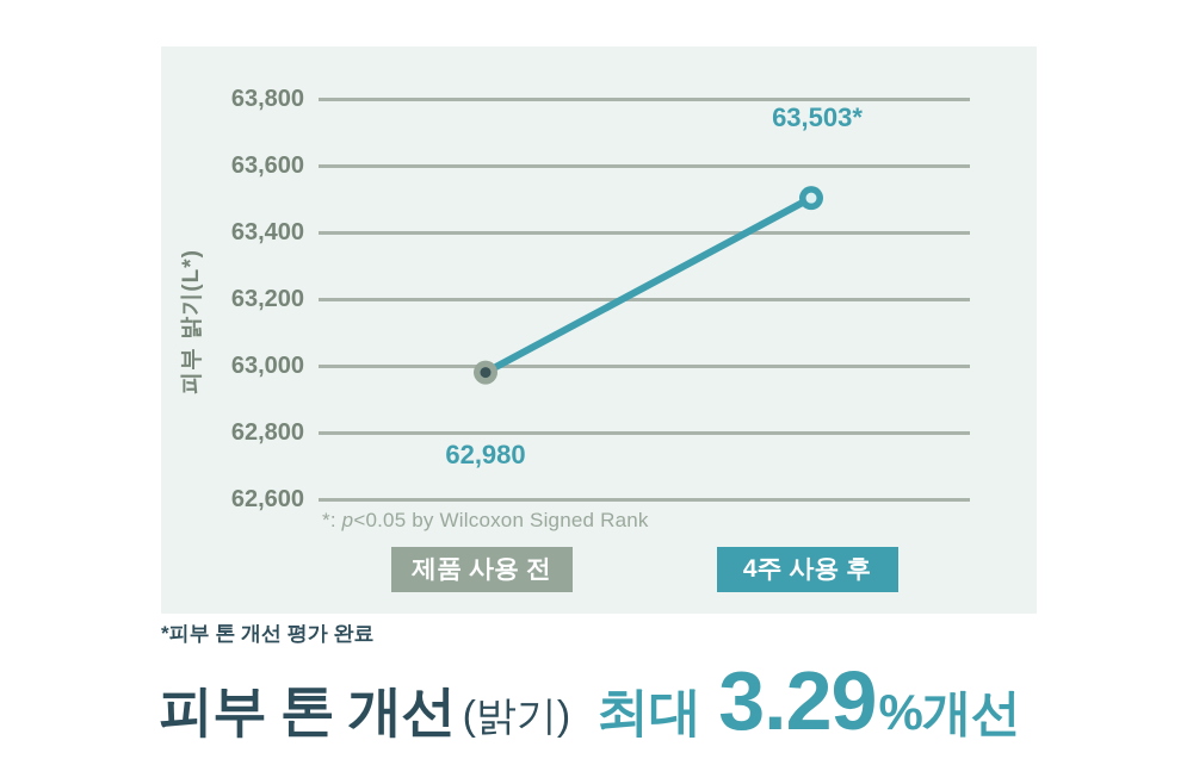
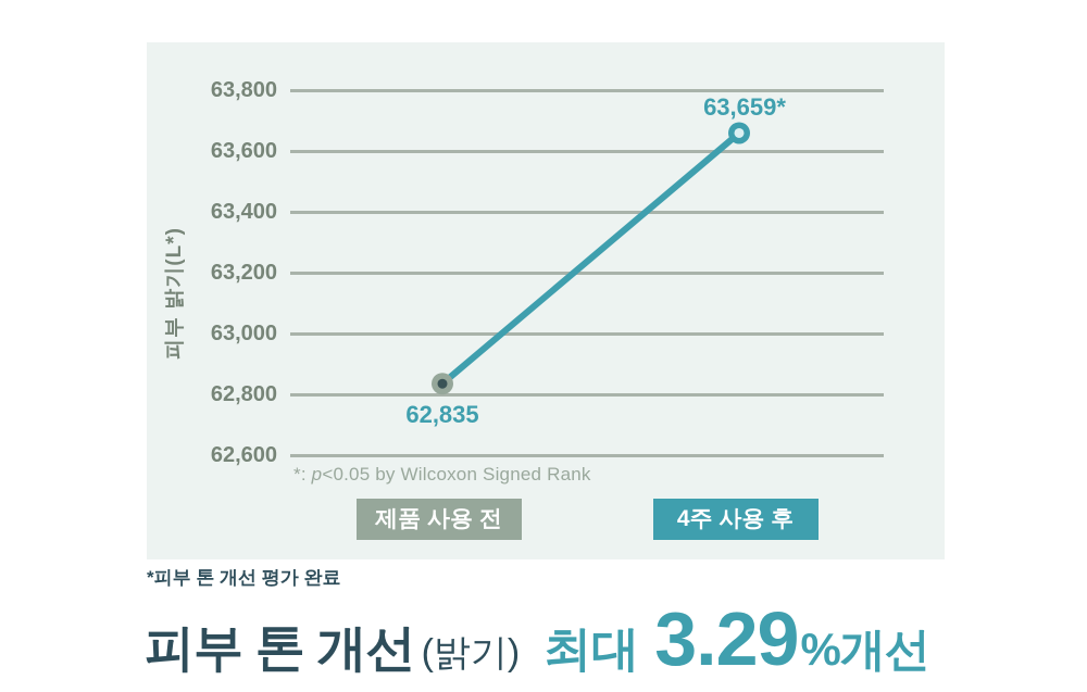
제품 사용 전: 62,980 -> 62,835
4주 사용 후: 63,503 -> 63,659
